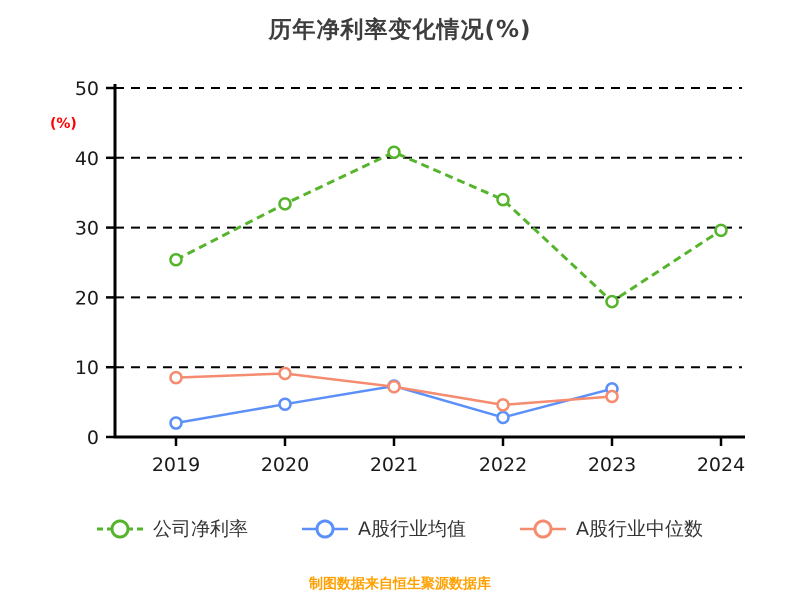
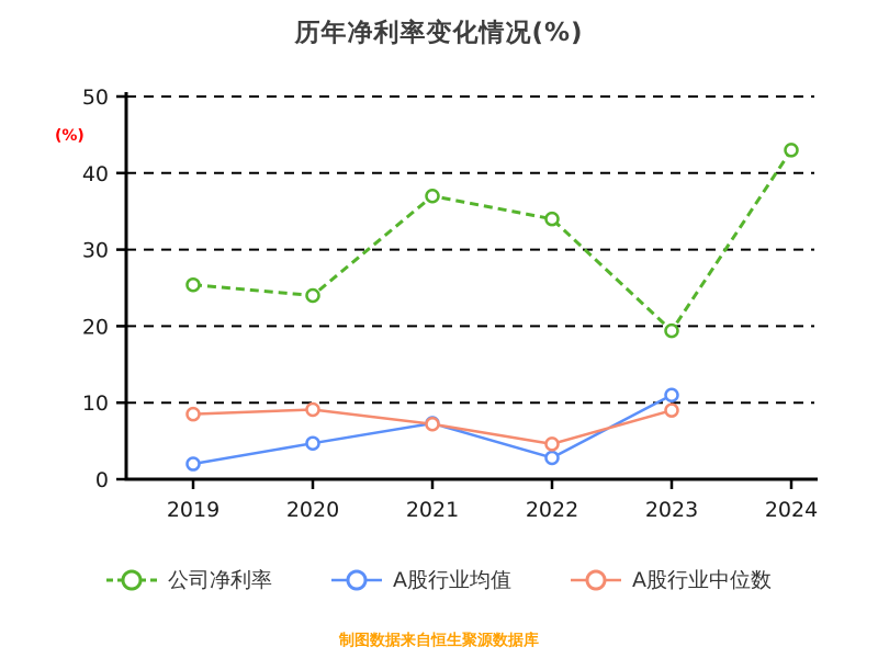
公司净利率/2020: 33 -> 24
公司净利率/2021: 41 -> 37
A股行业均值/2023: 7 -> 11
A股行业中位数/2023: 6 -> 9
公司净利率/2024: 30 -> 43
